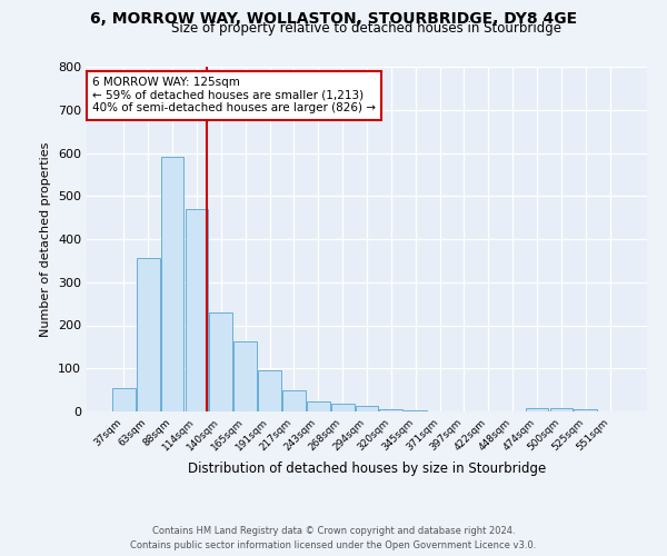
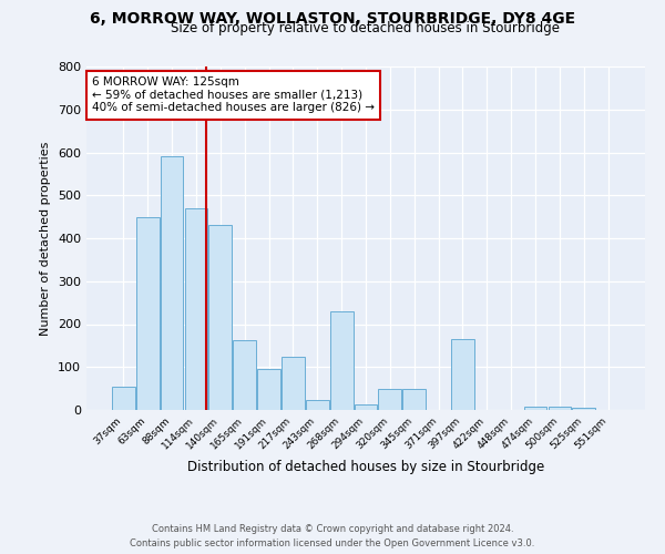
63sqm: 356 -> 450
140sqm: 230 -> 430
217sqm: 48 -> 125
268sqm: 17 -> 230
320sqm: 5 -> 50
345sqm: 2 -> 50
397sqm: 1 -> 165
